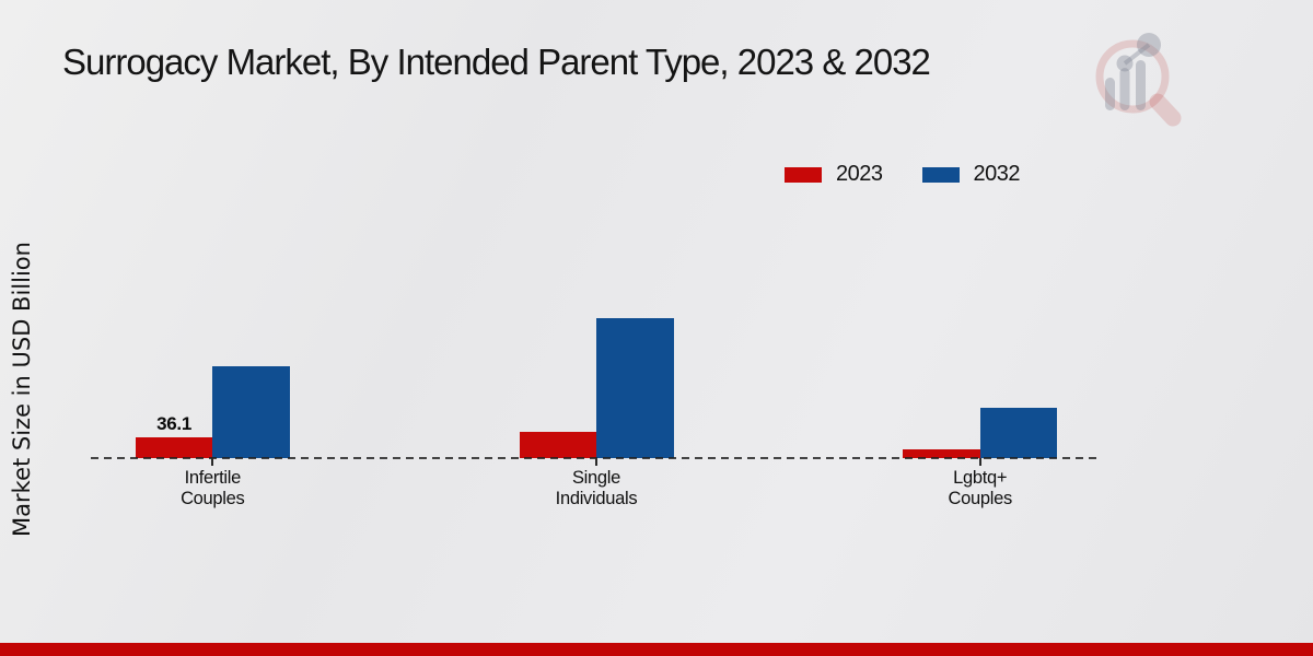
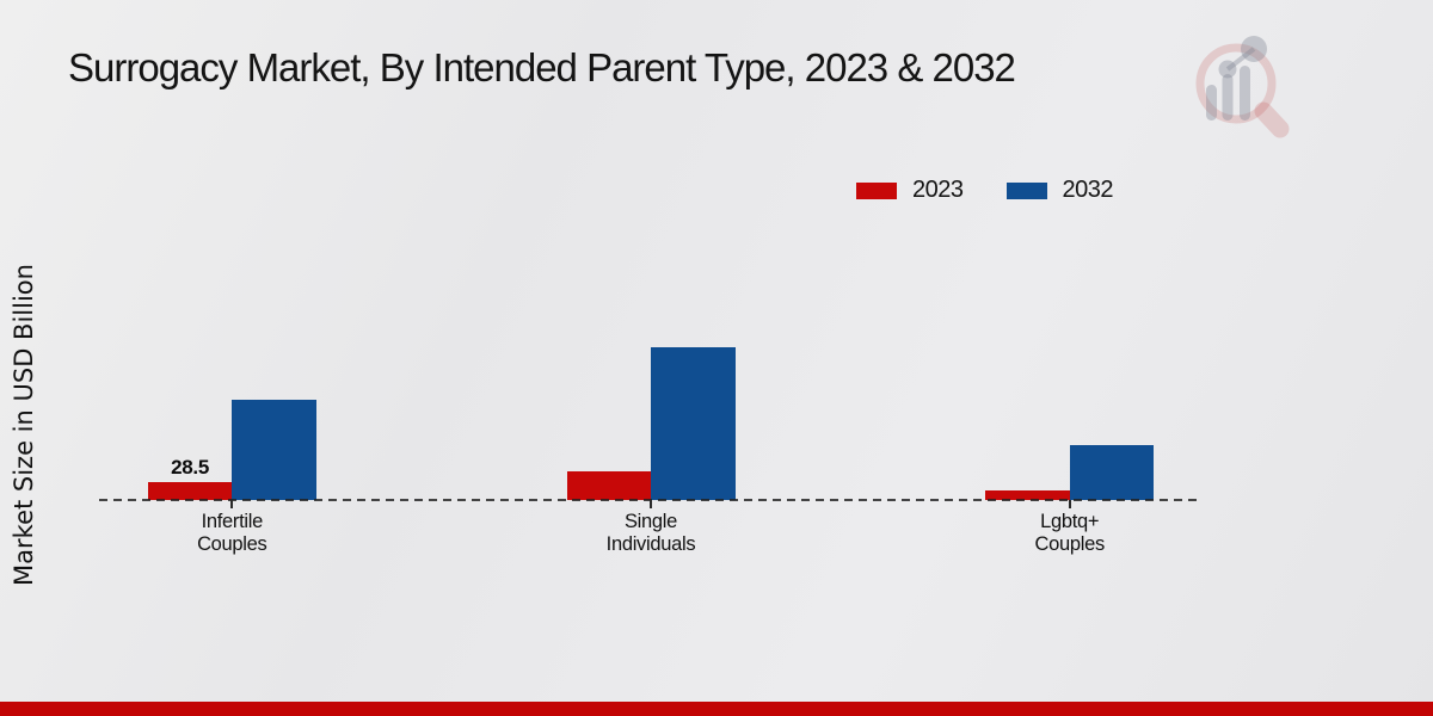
2023/Infertile Couples: 36.1 -> 28.5
